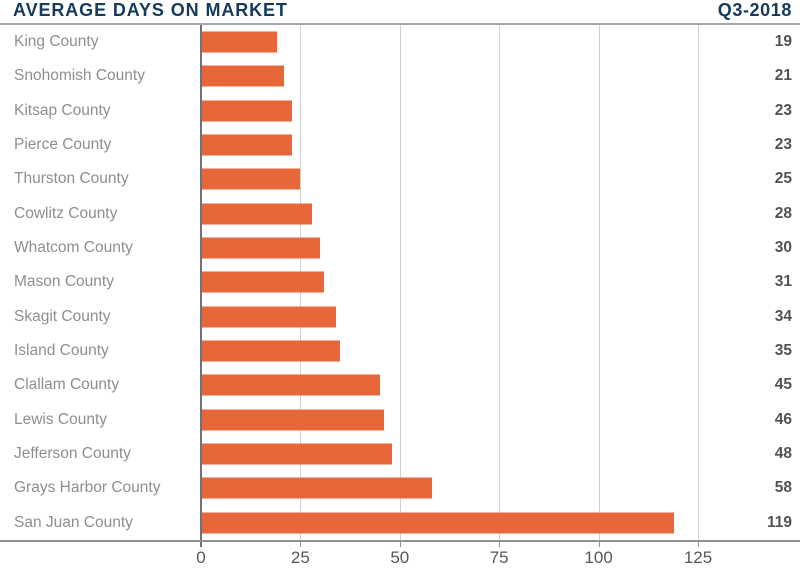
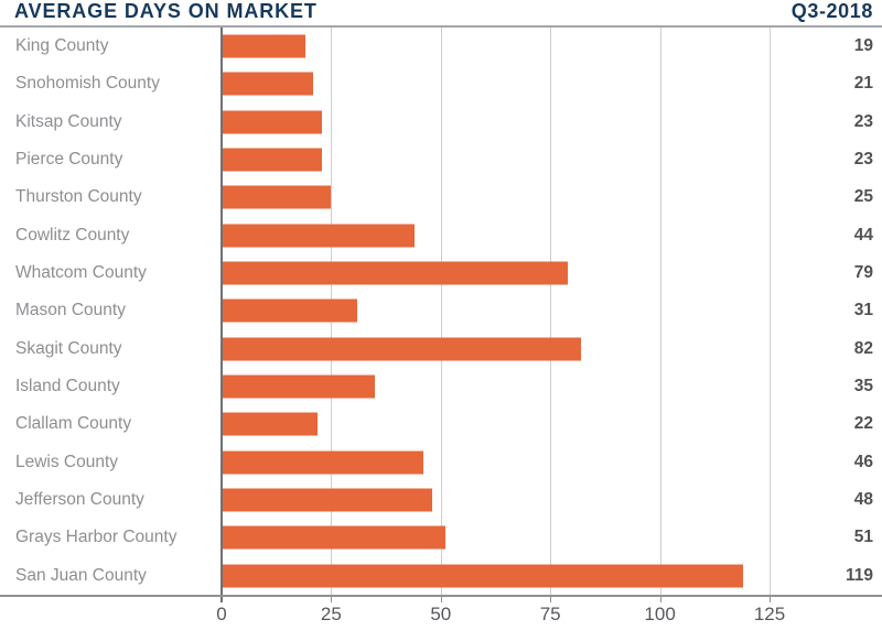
Cowlitz County: 28 -> 44
Whatcom County: 30 -> 79
Skagit County: 34 -> 82
Clallam County: 45 -> 22
Grays Harbor County: 58 -> 51
